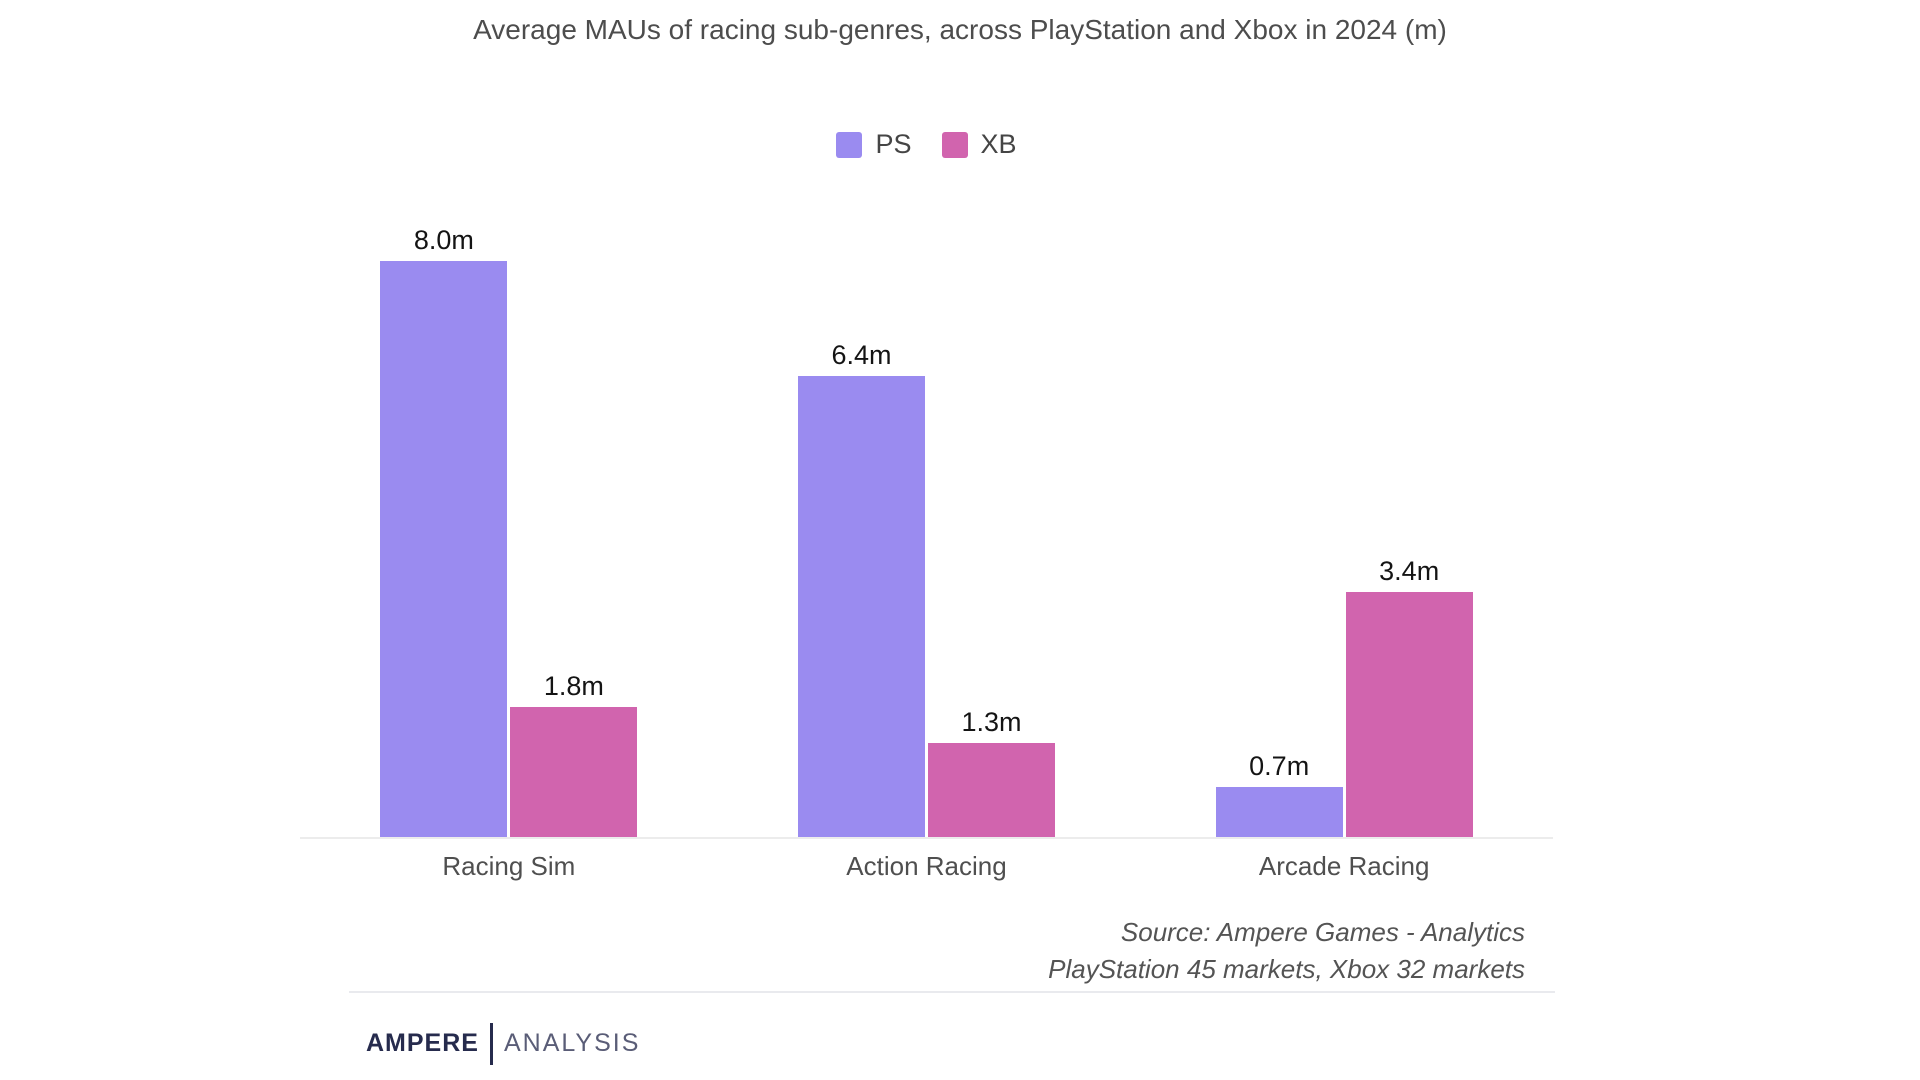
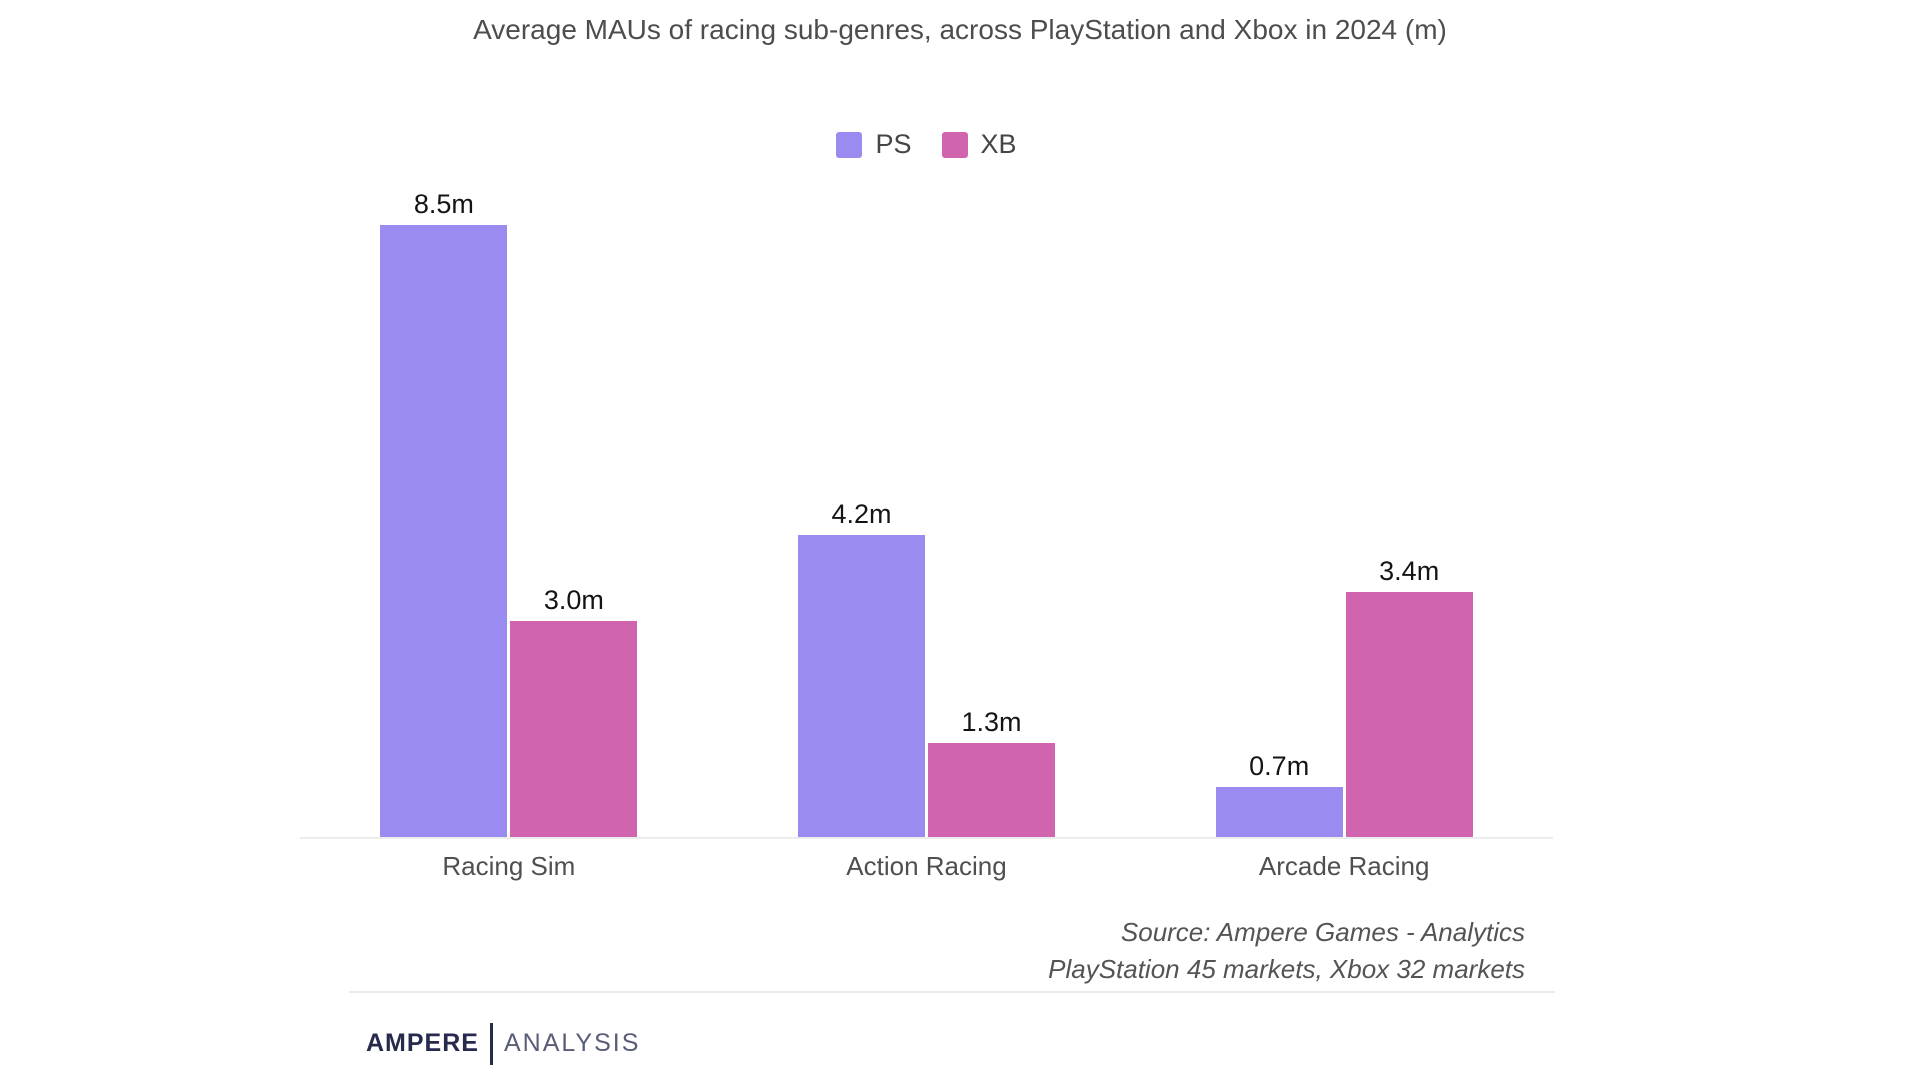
PS/Racing Sim: 8.0m -> 8.5m
XB/Racing Sim: 1.8m -> 3.0m
PS/Action Racing: 6.4m -> 4.2m
